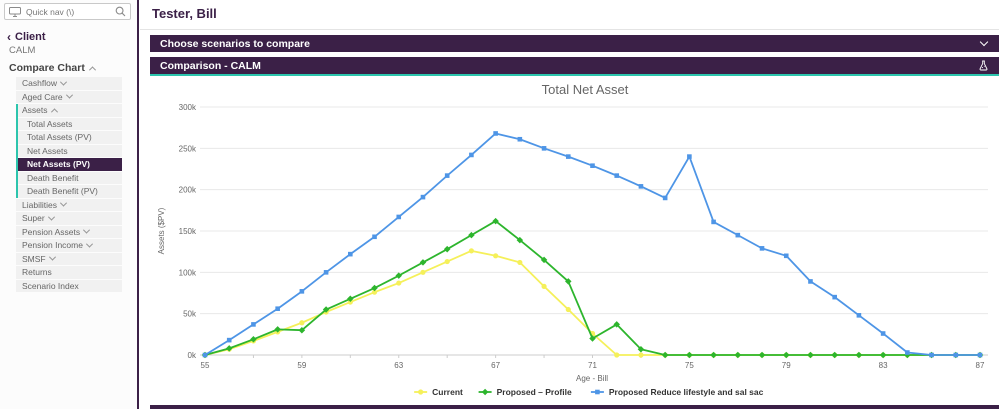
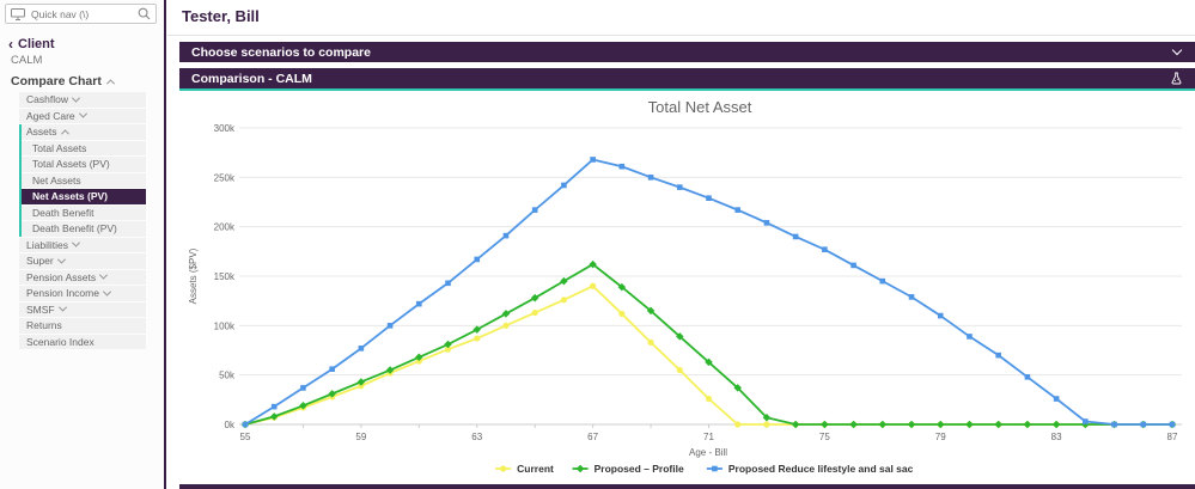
Proposed – Profile/59: 30k -> 40k
Current/67: 120k -> 140k
Proposed – Profile/71: 20k -> 60k
Proposed Reduce lifestyle and sal sac/75: 240k -> 180k
Proposed Reduce lifestyle and sal sac/79: 120k -> 110k
